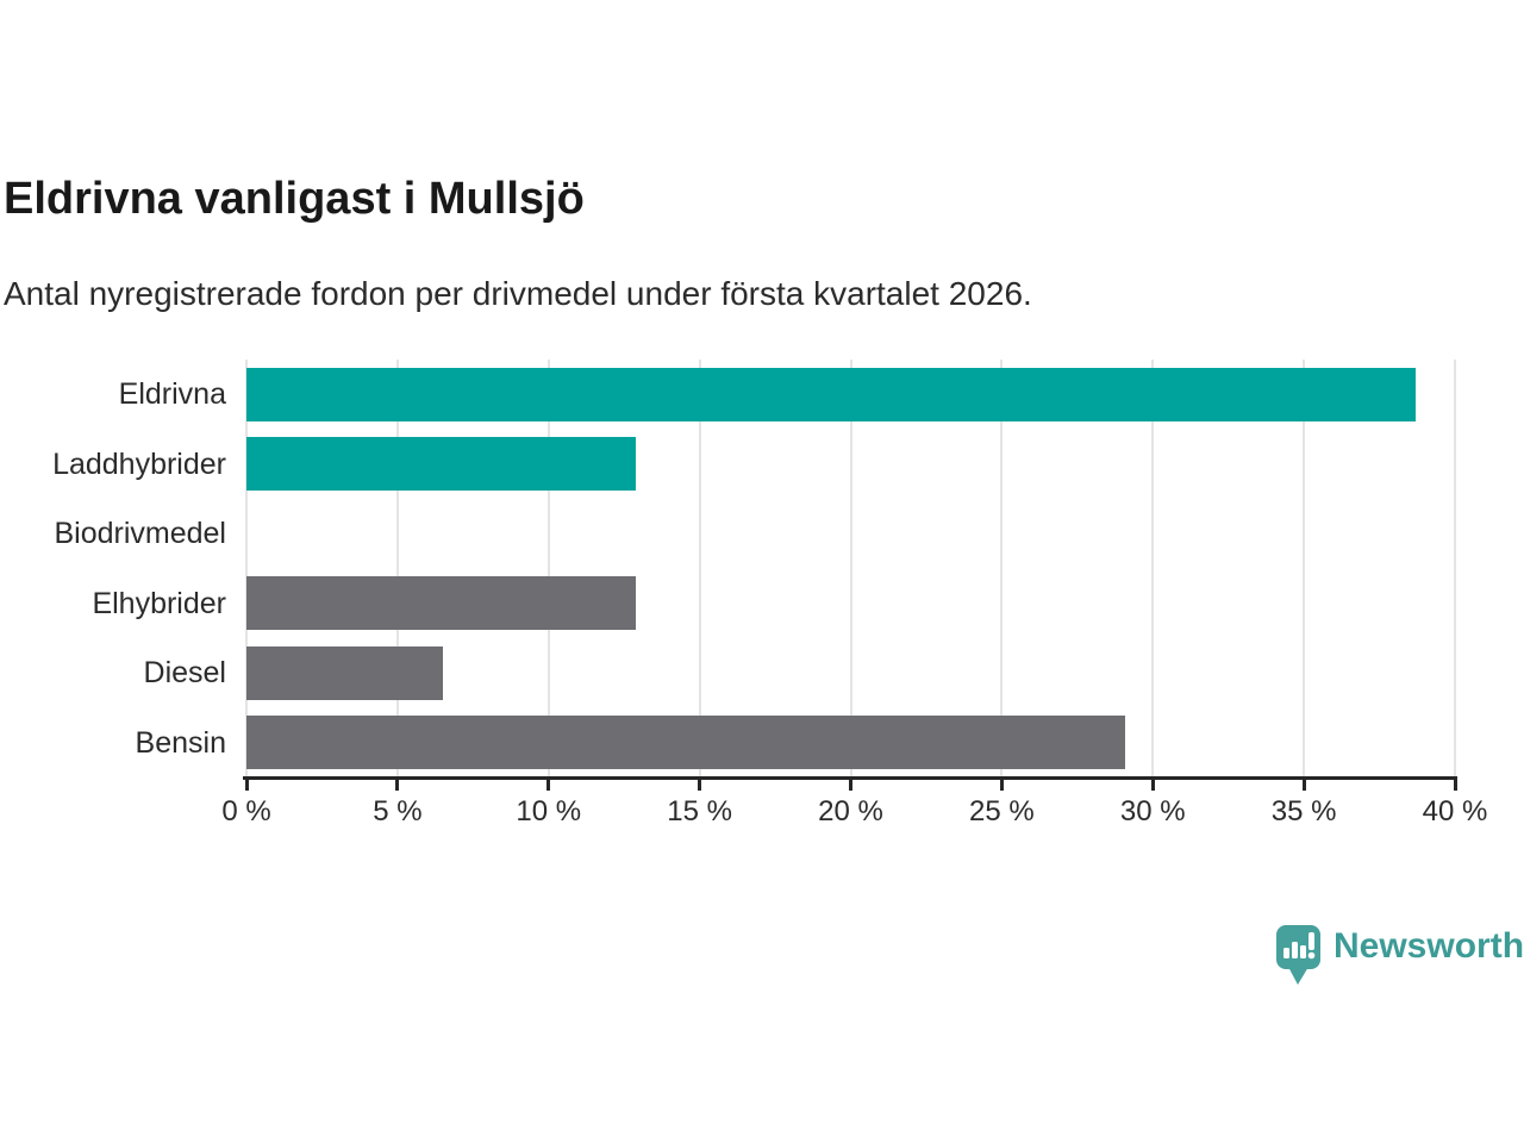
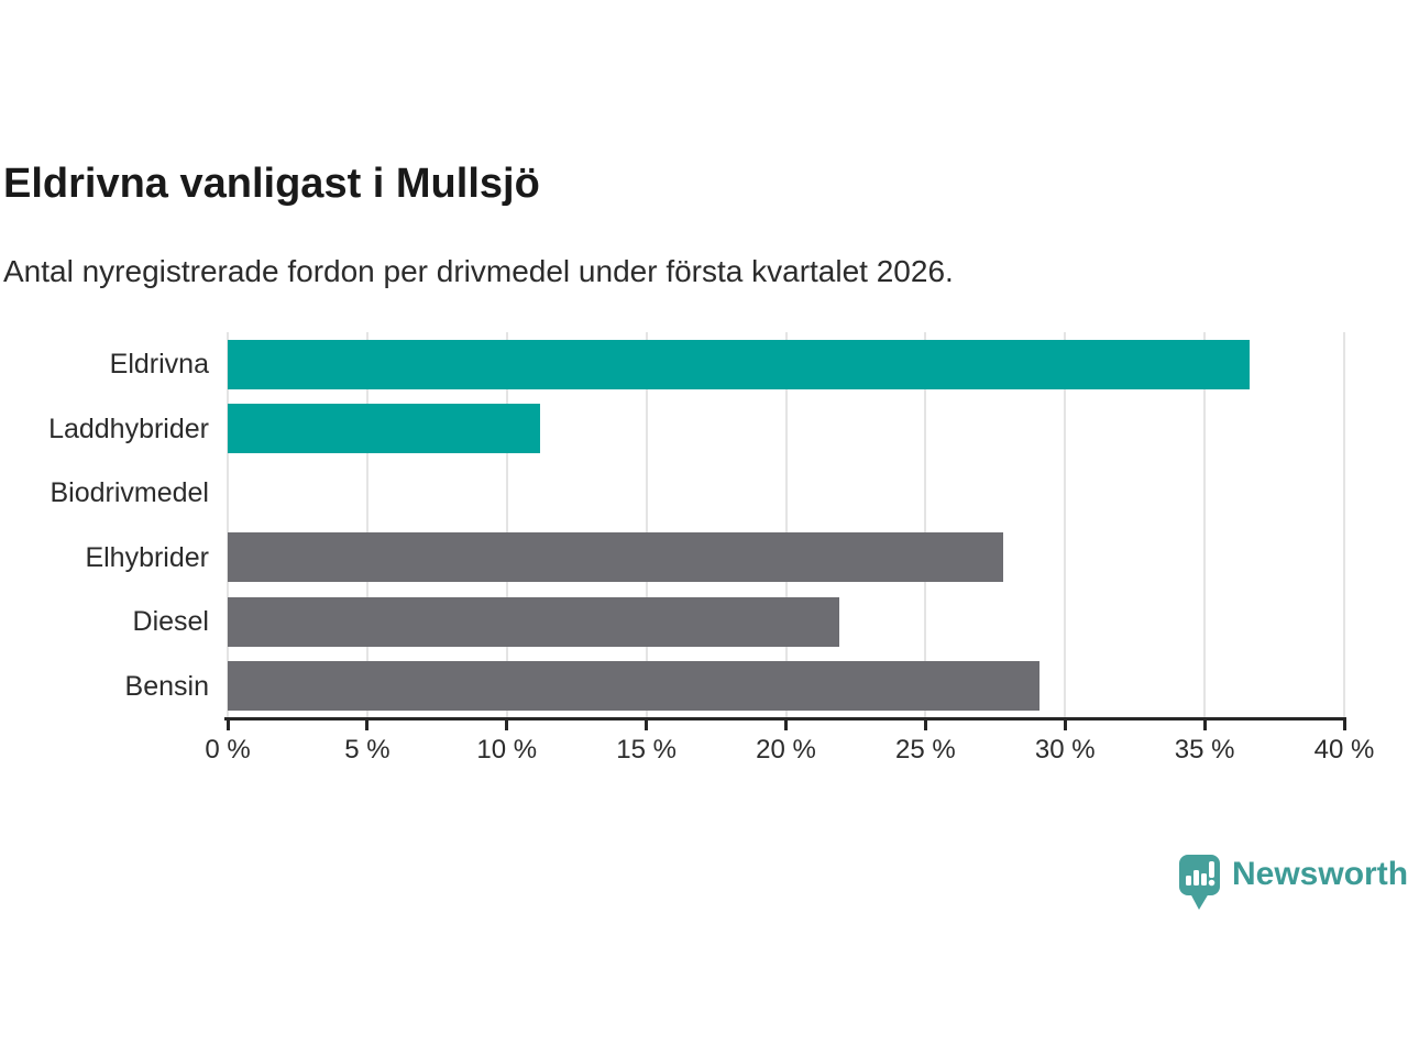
Eldrivna: 38.7% -> 36.6%
Laddhybrider: 12.9% -> 11.2%
Elhybrider: 12.9% -> 27.8%
Diesel: 6.5% -> 21.9%
